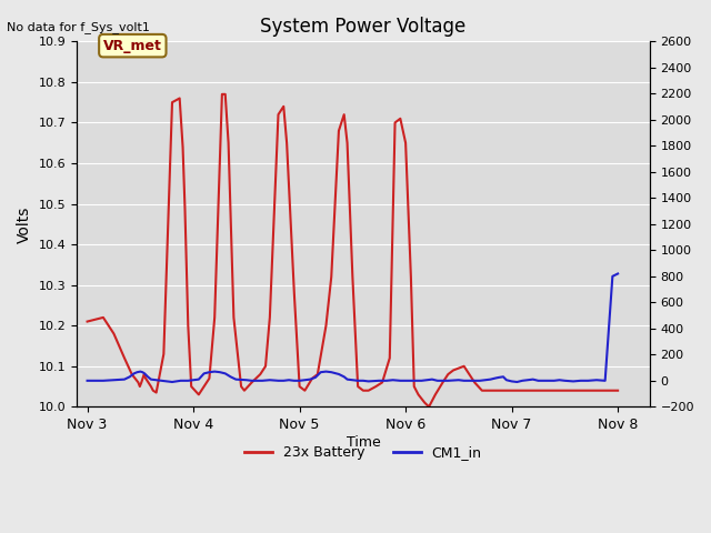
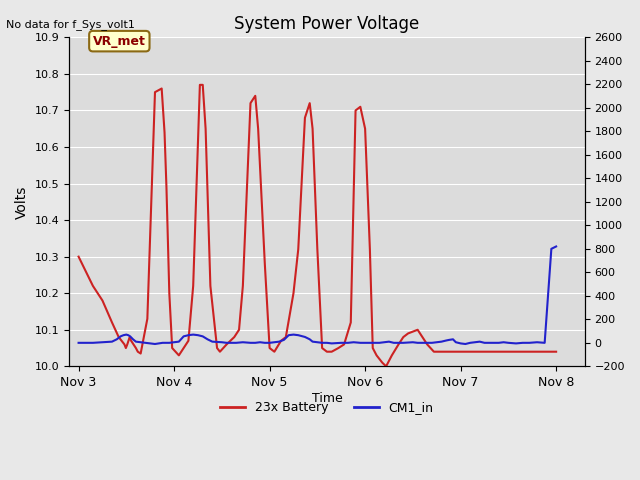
23x Battery/Nov 3: 10.210 -> 10.300
